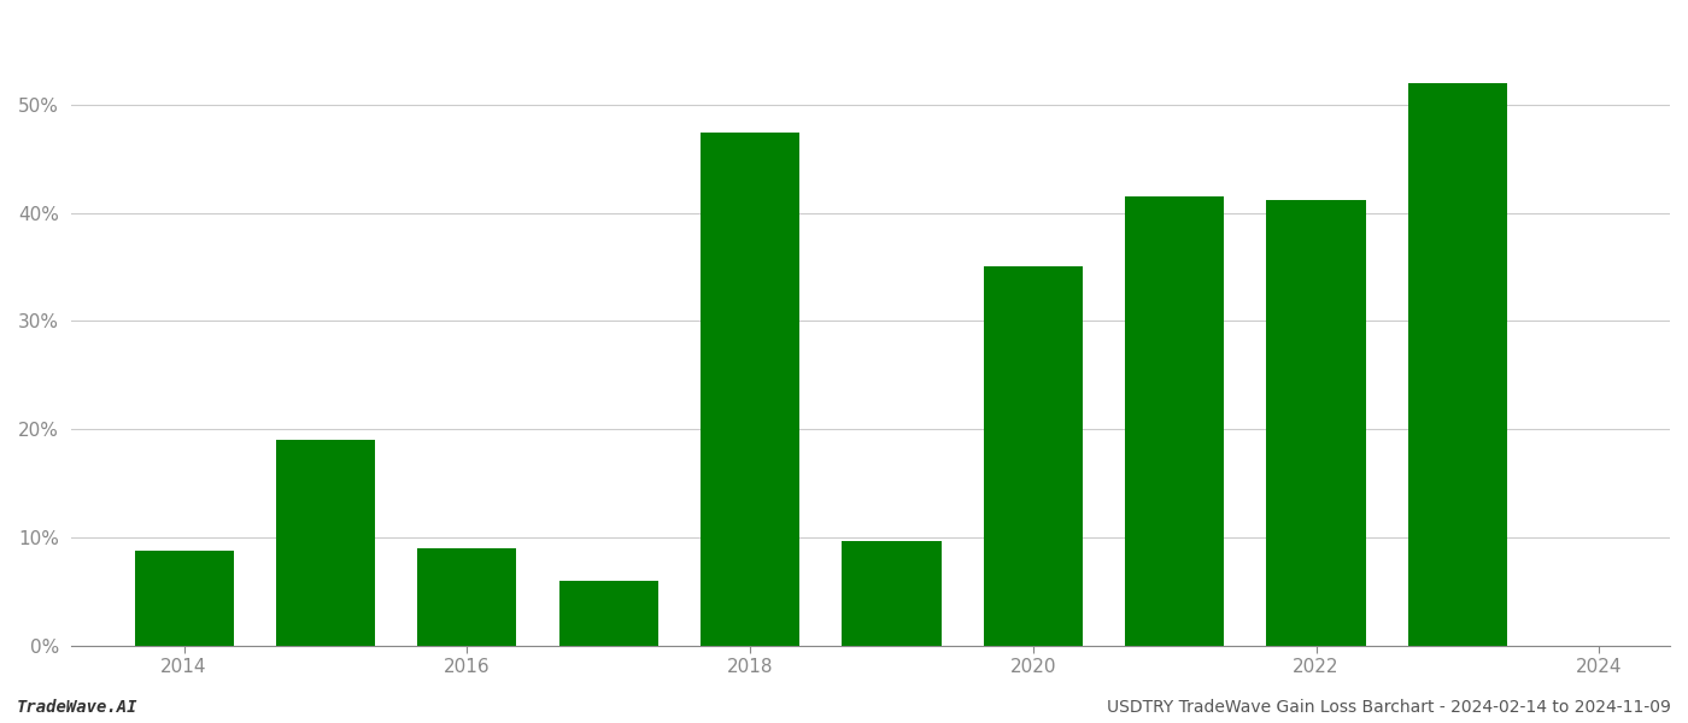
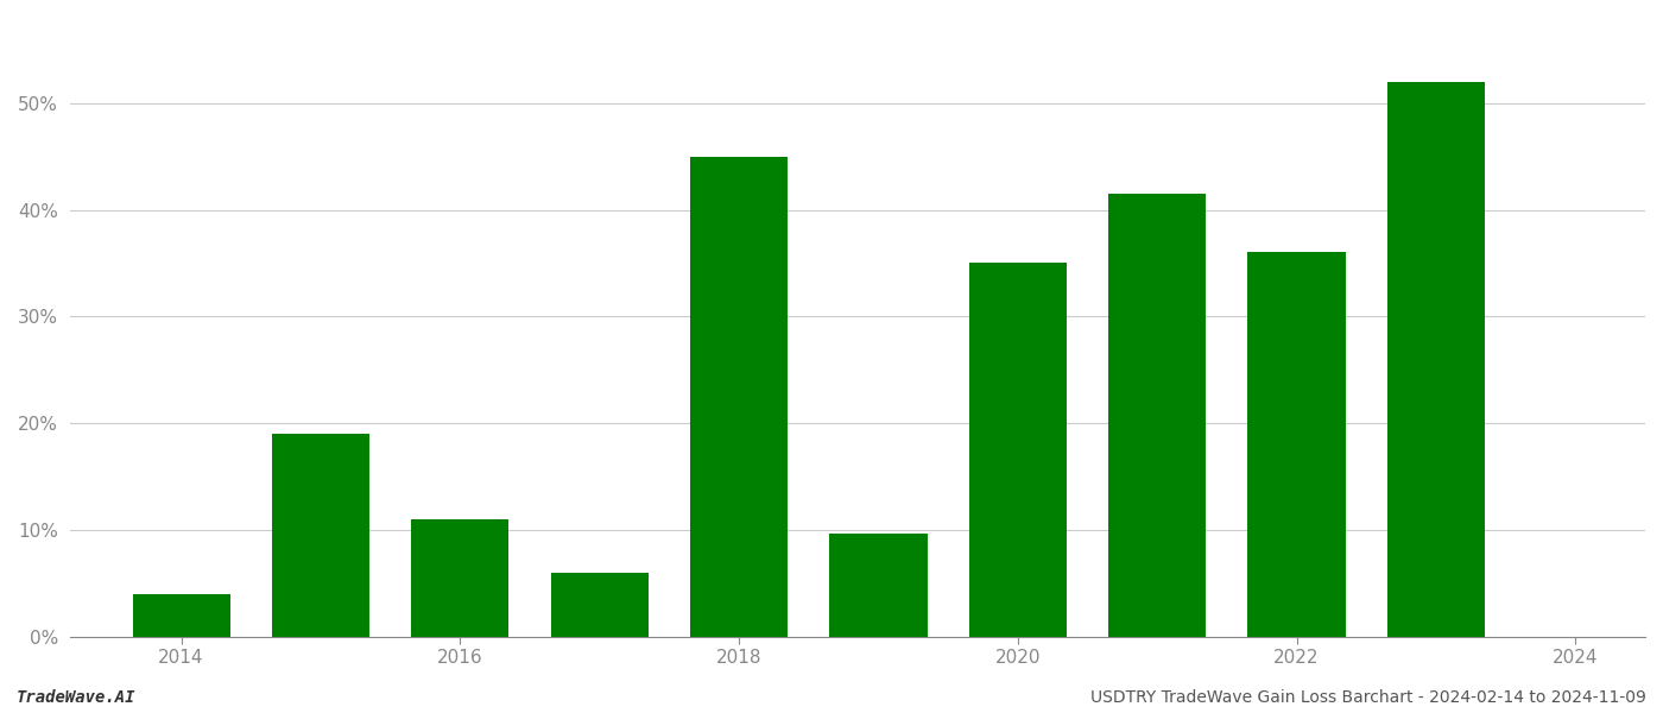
2014: 8.8% -> 4.0%
2016: 9.0% -> 11.0%
2018: 47.4% -> 45.0%
2022: 41.2% -> 36.0%
